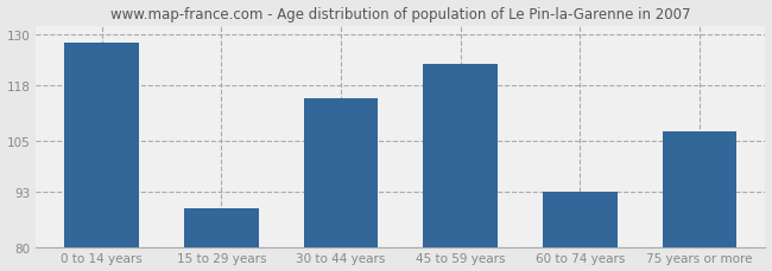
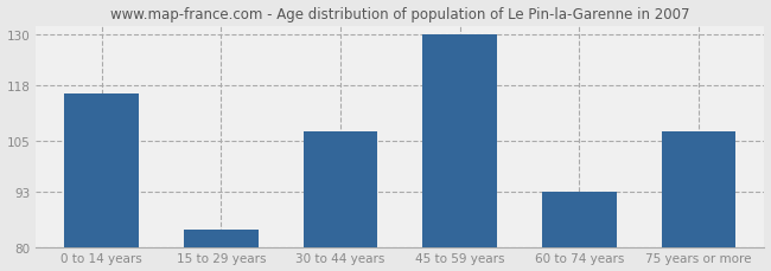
0 to 14 years: 128 -> 116
15 to 29 years: 89 -> 84
30 to 44 years: 115 -> 107
45 to 59 years: 123 -> 130
